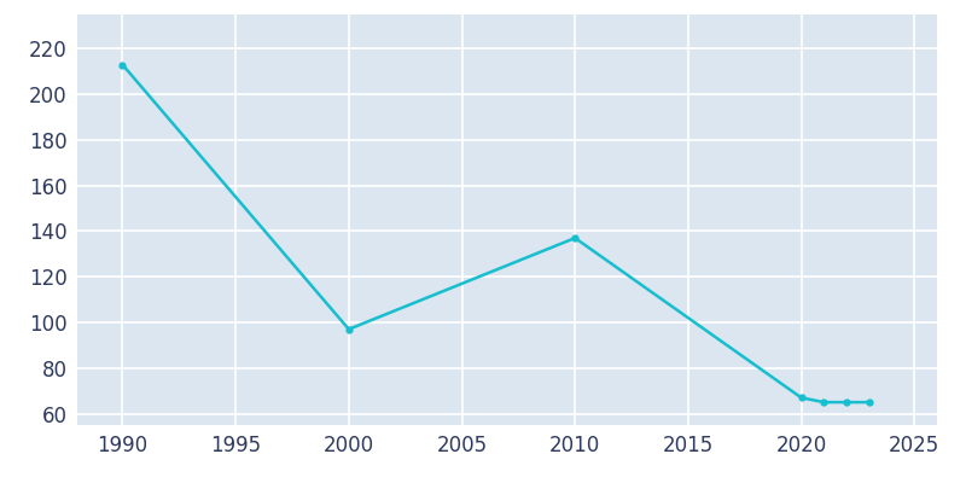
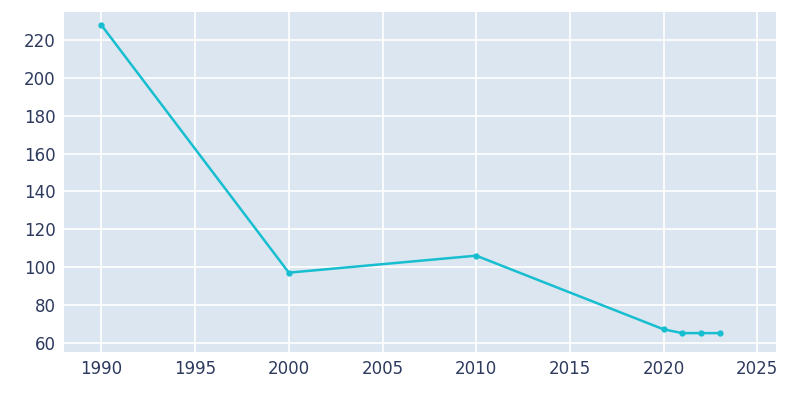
1990: 213 -> 228
2010: 137 -> 106
